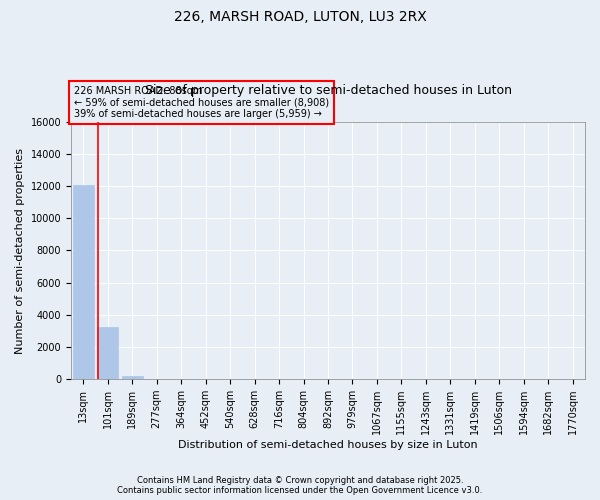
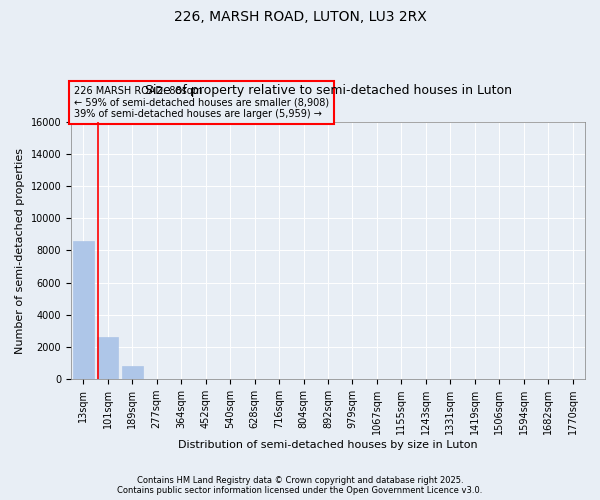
13sqm: 12000 -> 8600
101sqm: 3200 -> 2600
189sqm: 200 -> 800
